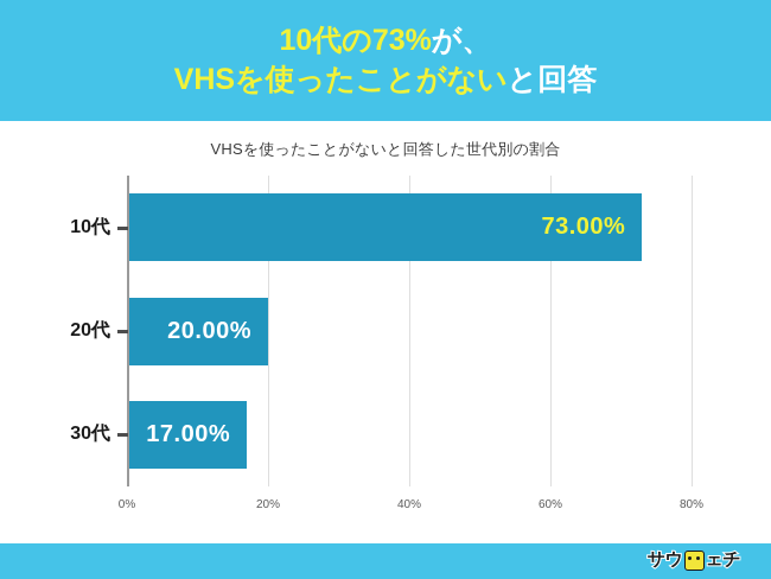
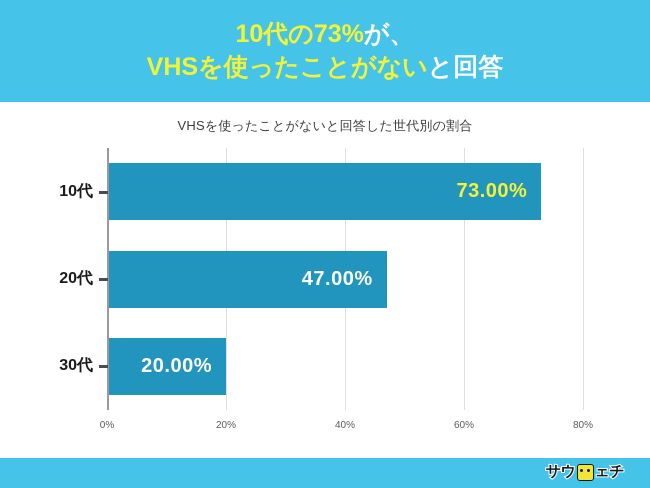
20代: 20.00% -> 47.00%
30代: 17.00% -> 20.00%
